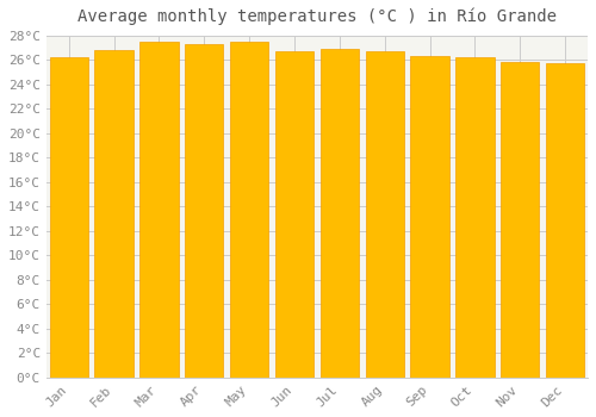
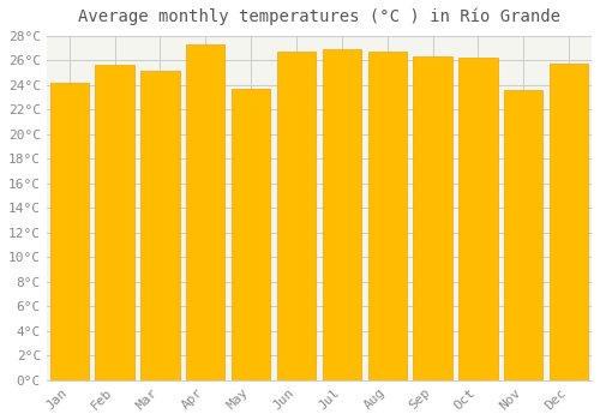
Jan: 26.2°C -> 24.2°C
Feb: 26.8°C -> 25.6°C
Mar: 27.5°C -> 25.1°C
May: 27.5°C -> 23.7°C
Nov: 25.8°C -> 23.6°C
